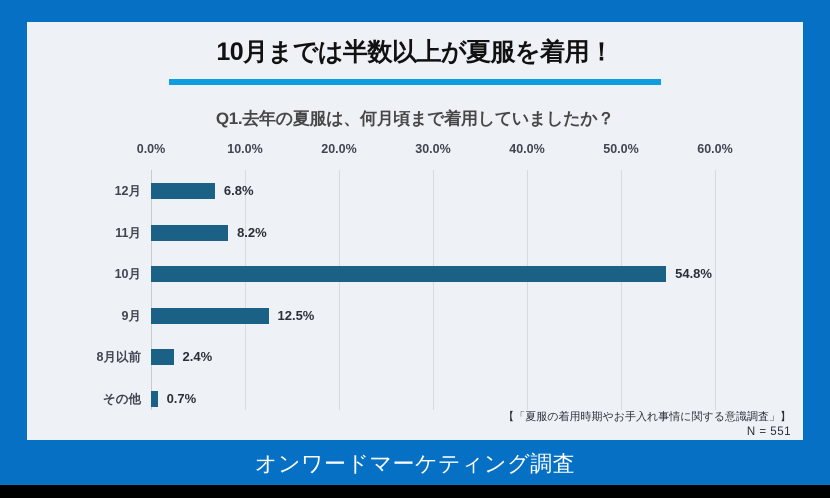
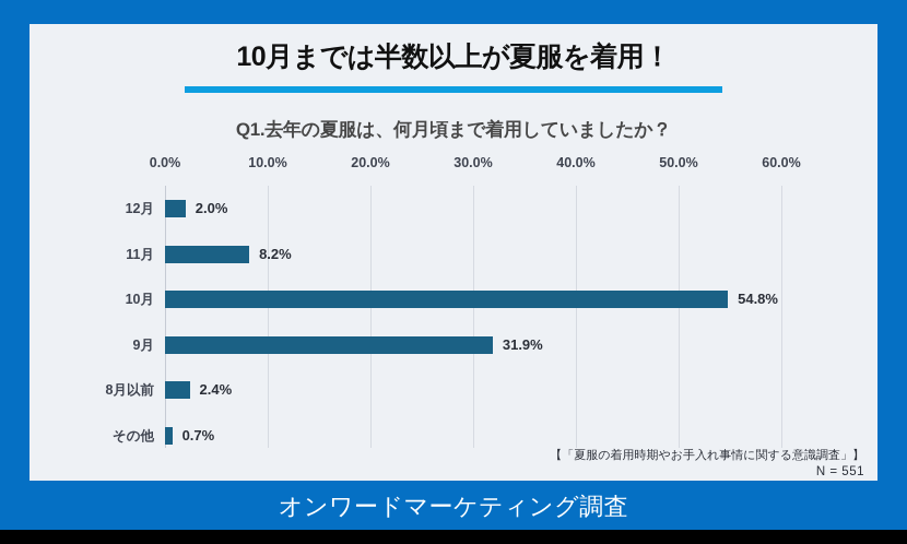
12月: 6.8% -> 2.0%
9月: 12.5% -> 31.9%
